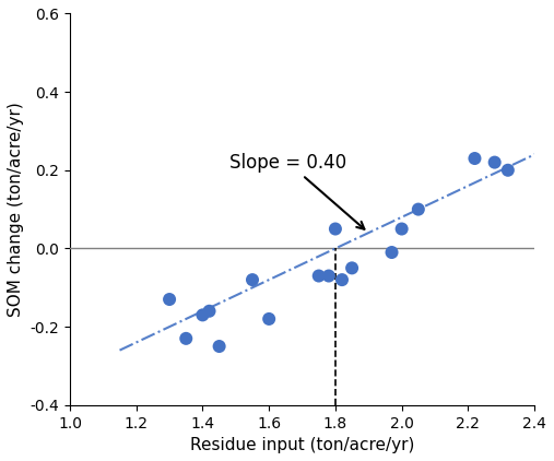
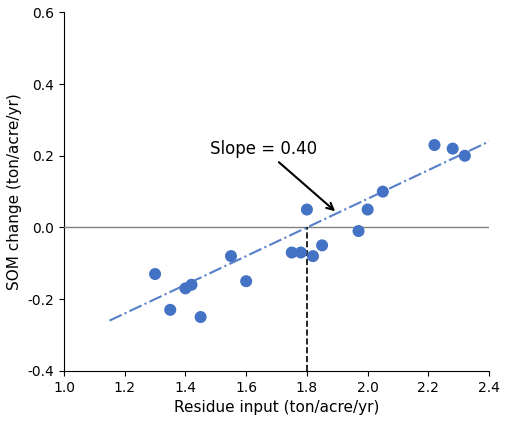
1.6: -0.18 -> -0.15
